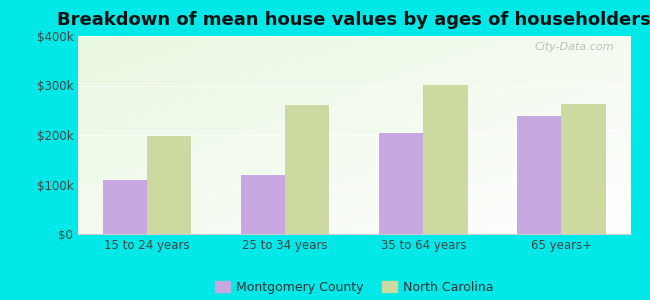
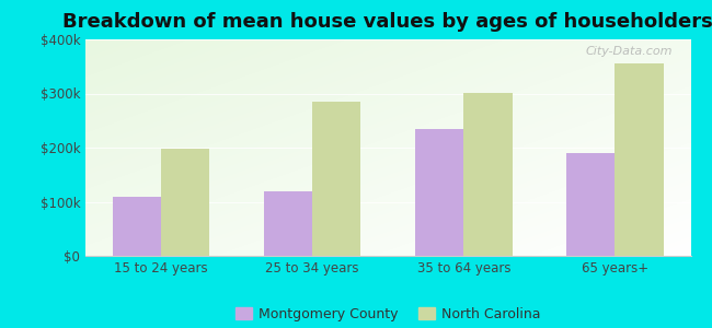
North Carolina/25 to 34 years: $260k -> $285k
Montgomery County/35 to 64 years: $205k -> $235k
Montgomery County/65 years+: $238k -> $190k
North Carolina/65 years+: $263k -> $355k
